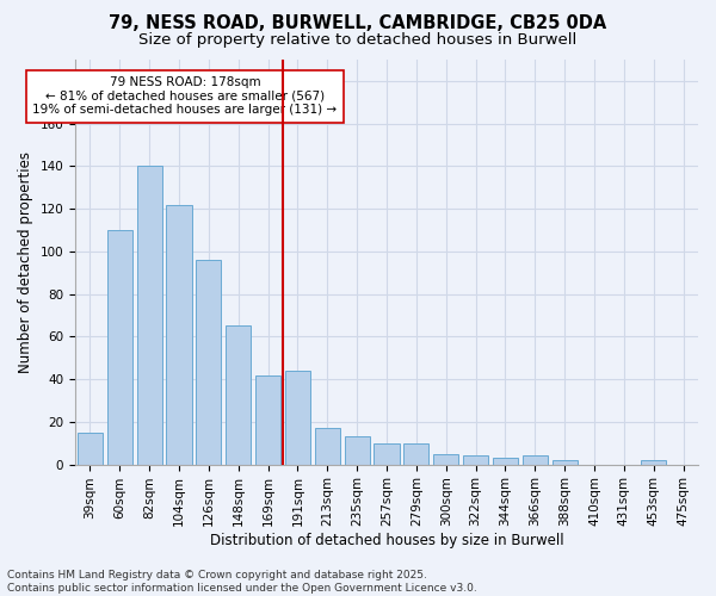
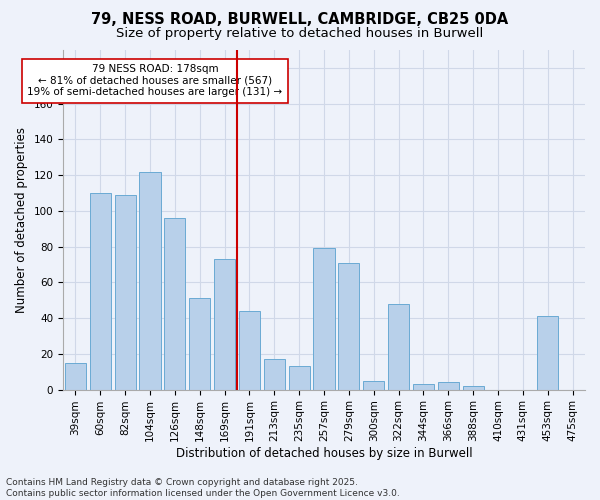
82sqm: 140 -> 109
148sqm: 65 -> 51
169sqm: 42 -> 73
257sqm: 10 -> 79
279sqm: 10 -> 71
322sqm: 4 -> 48
453sqm: 2 -> 41
